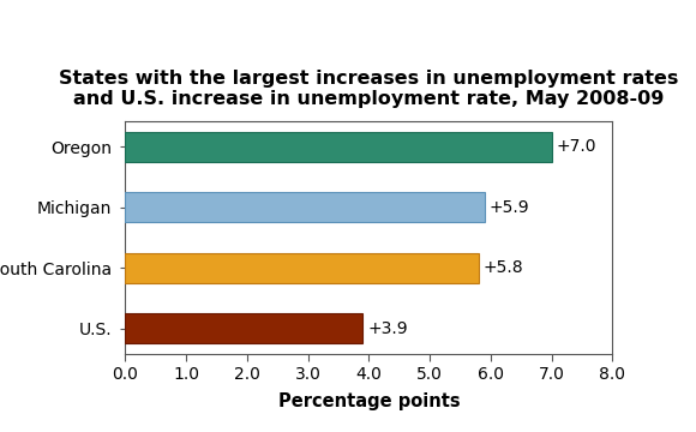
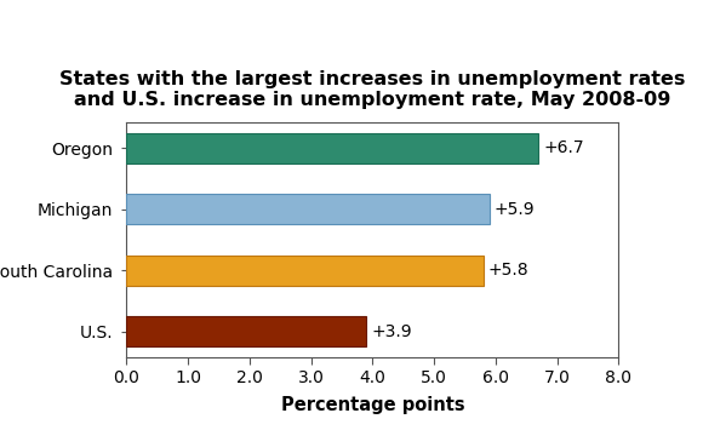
Oregon: +7.0 -> +6.7
